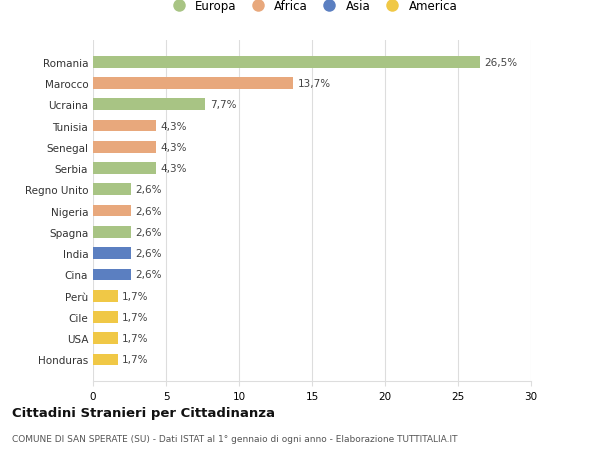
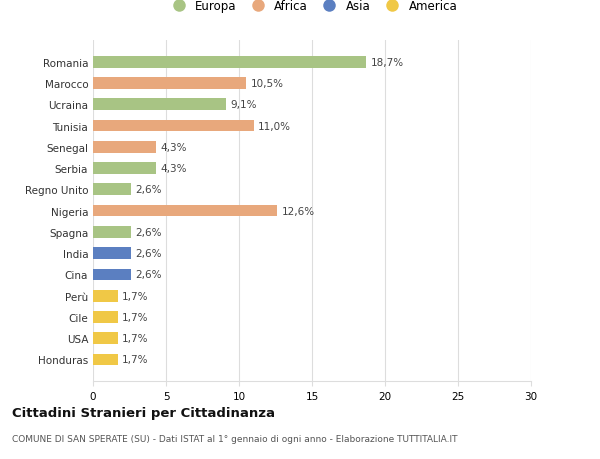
Romania: 26,5% -> 18,7%
Marocco: 13,7% -> 10,5%
Ucraina: 7,7% -> 9,1%
Tunisia: 4,3% -> 11,0%
Nigeria: 2,6% -> 12,6%
